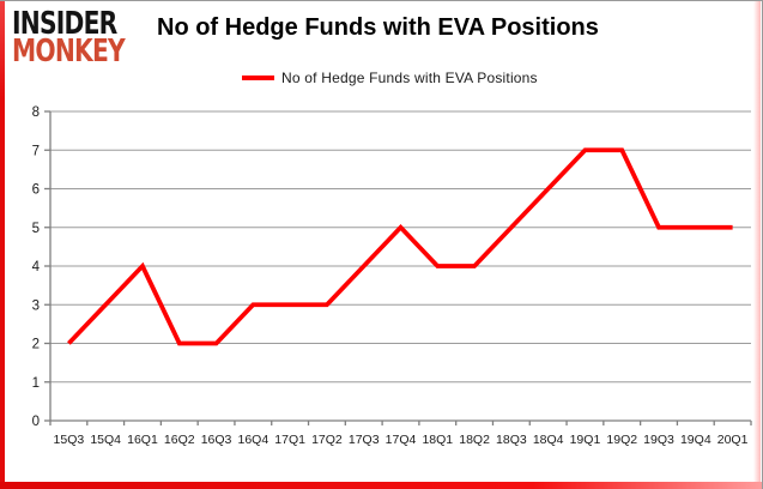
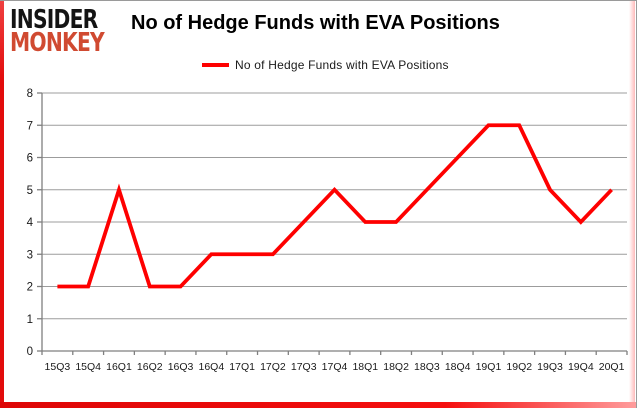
15Q4: 3 -> 2
16Q1: 4 -> 5
19Q4: 5 -> 4
